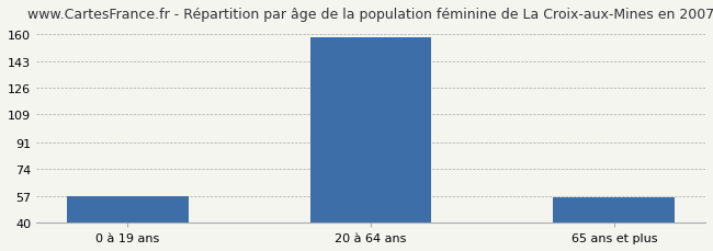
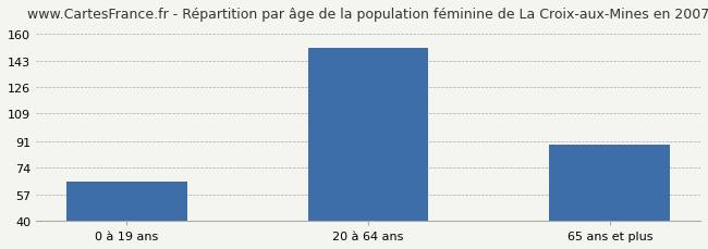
0 à 19 ans: 57 -> 65
20 à 64 ans: 158 -> 151
65 ans et plus: 56 -> 89
